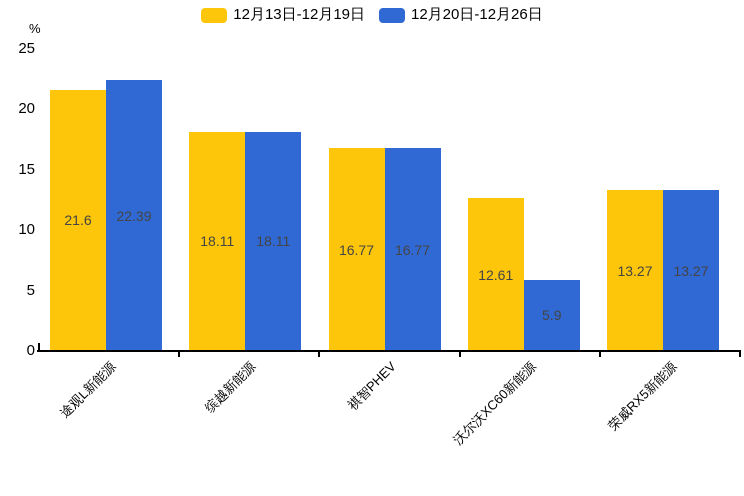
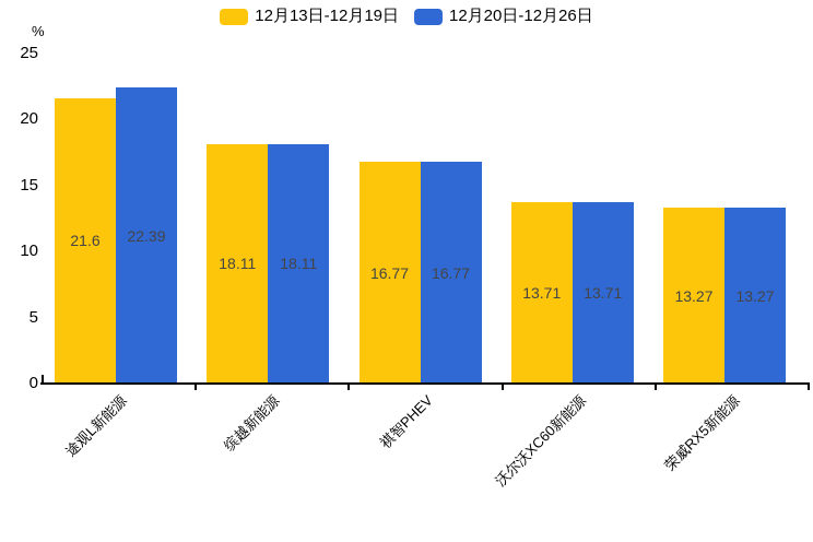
12月13日-12月19日/沃尔沃XC60新能源: 12.61 -> 13.71
12月20日-12月26日/沃尔沃XC60新能源: 5.9 -> 13.71
